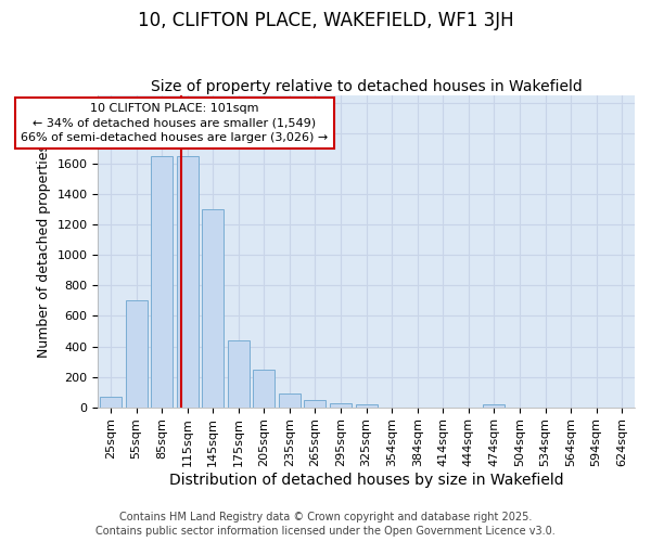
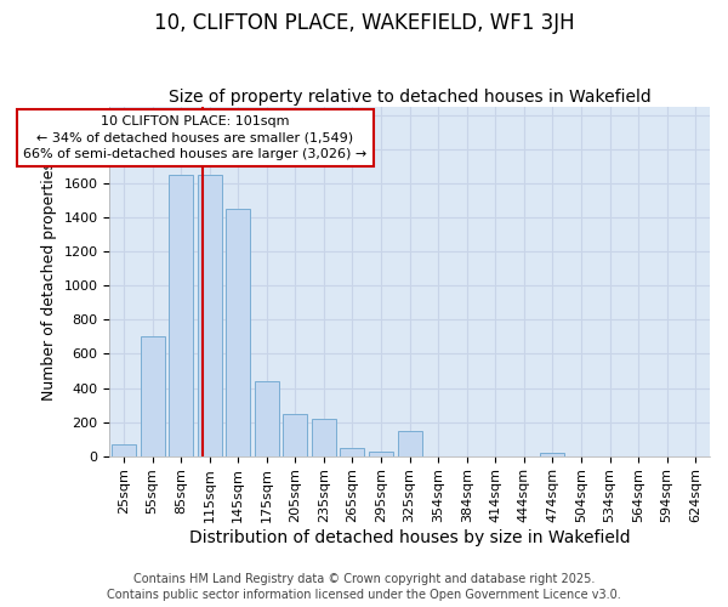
145sqm: 1300 -> 1450
235sqm: 90 -> 220
325sqm: 20 -> 150
